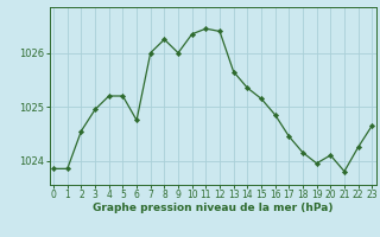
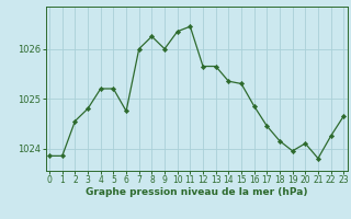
3: 1024.95 -> 1024.80
12: 1026.40 -> 1025.65
15: 1025.15 -> 1025.30
